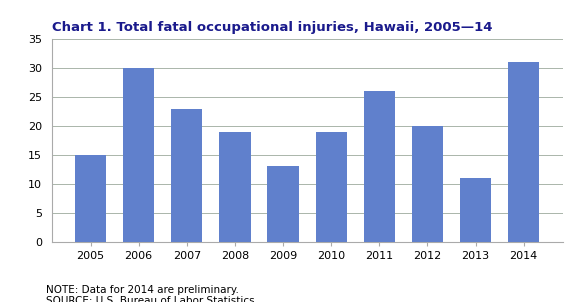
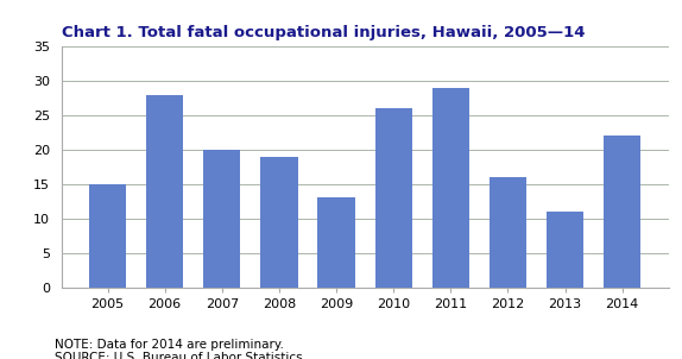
2006: 30 -> 28
2007: 23 -> 20
2010: 19 -> 26
2011: 26 -> 29
2012: 20 -> 16
2014: 31 -> 22
